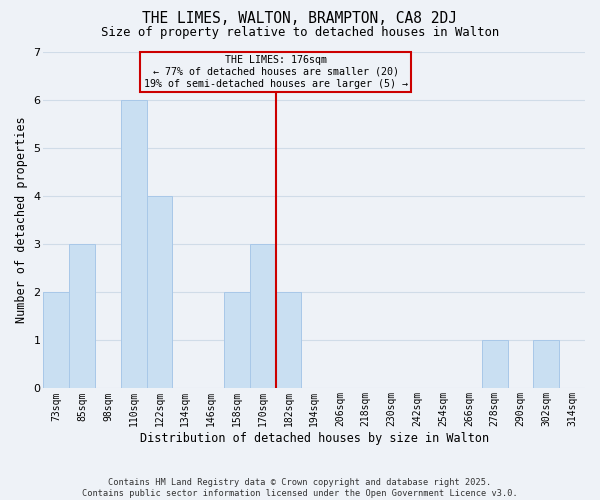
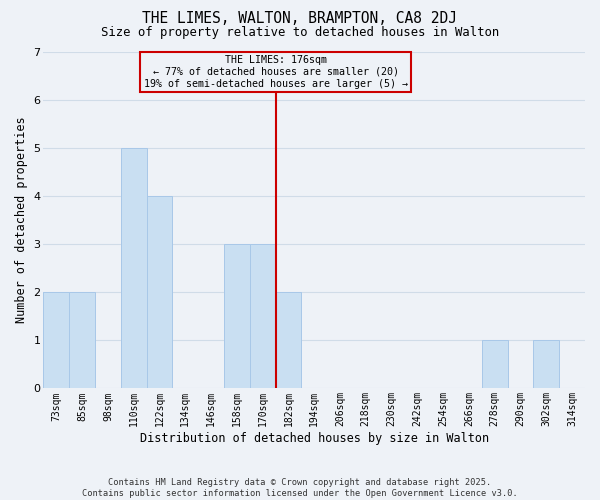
85sqm: 3 -> 2
110sqm: 6 -> 5
158sqm: 2 -> 3
